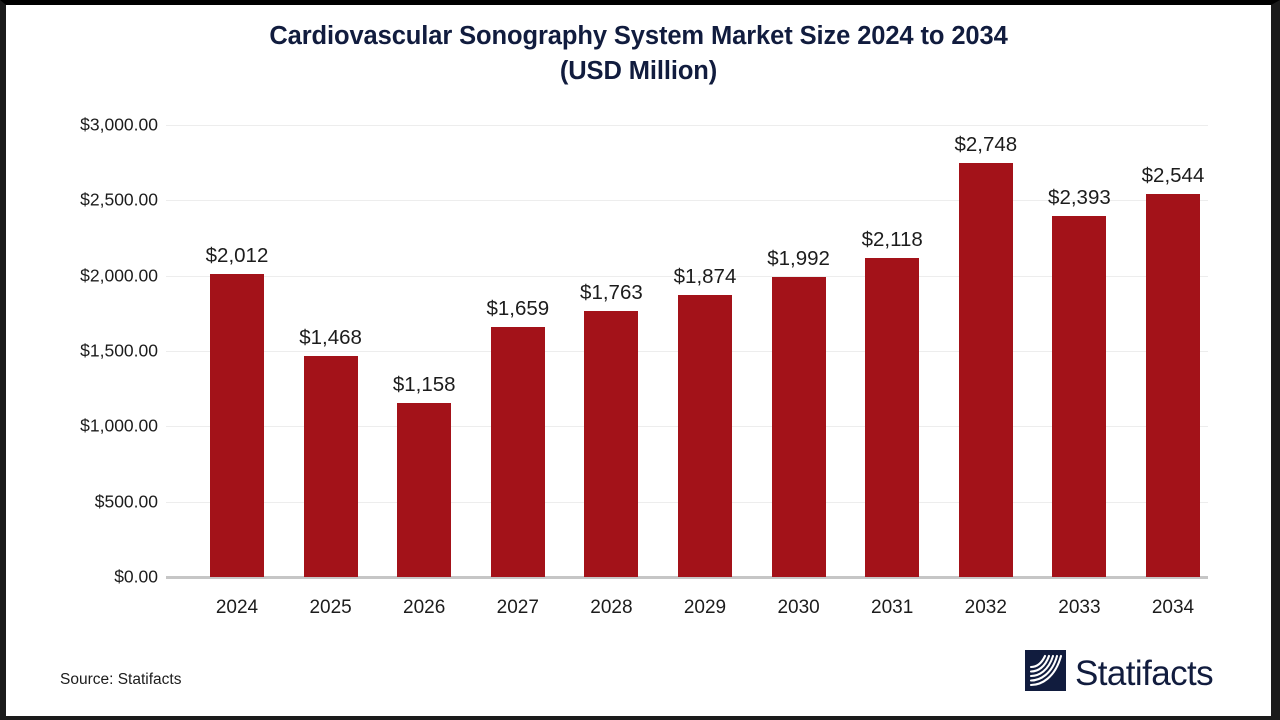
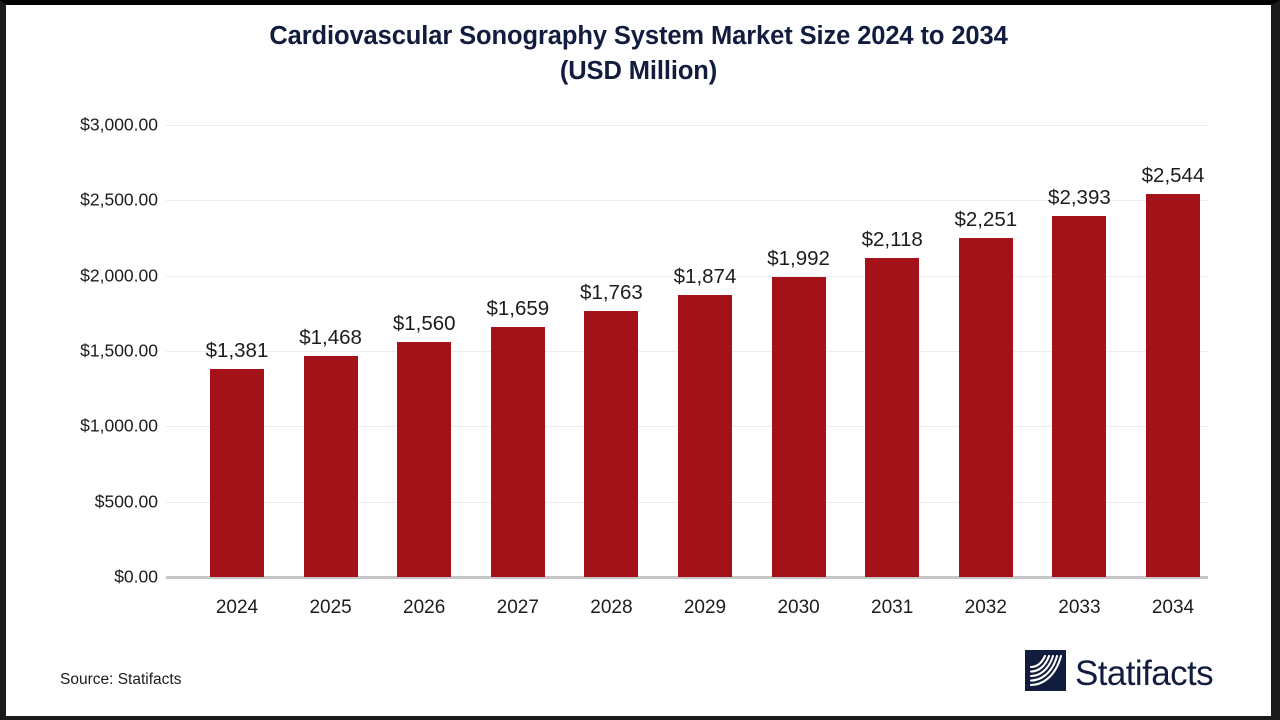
2024: $2,012 -> $1,381
2026: $1,158 -> $1,560
2032: $2,748 -> $2,251
